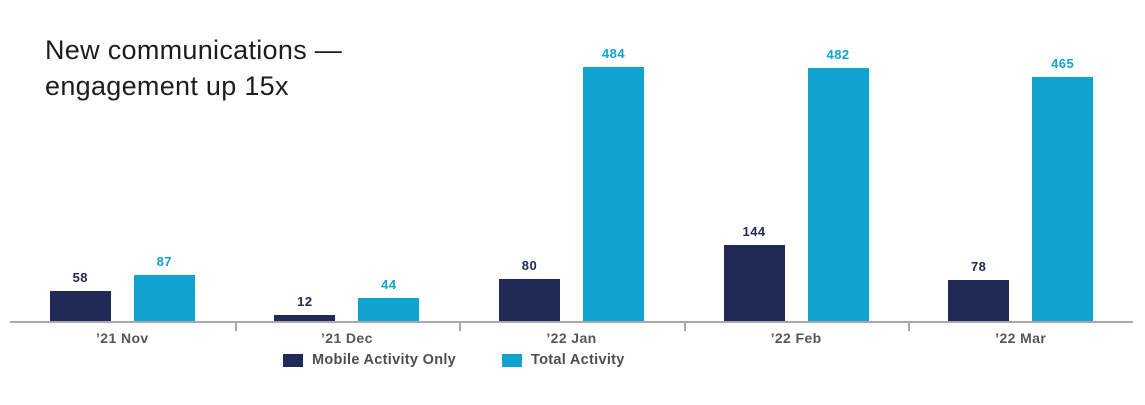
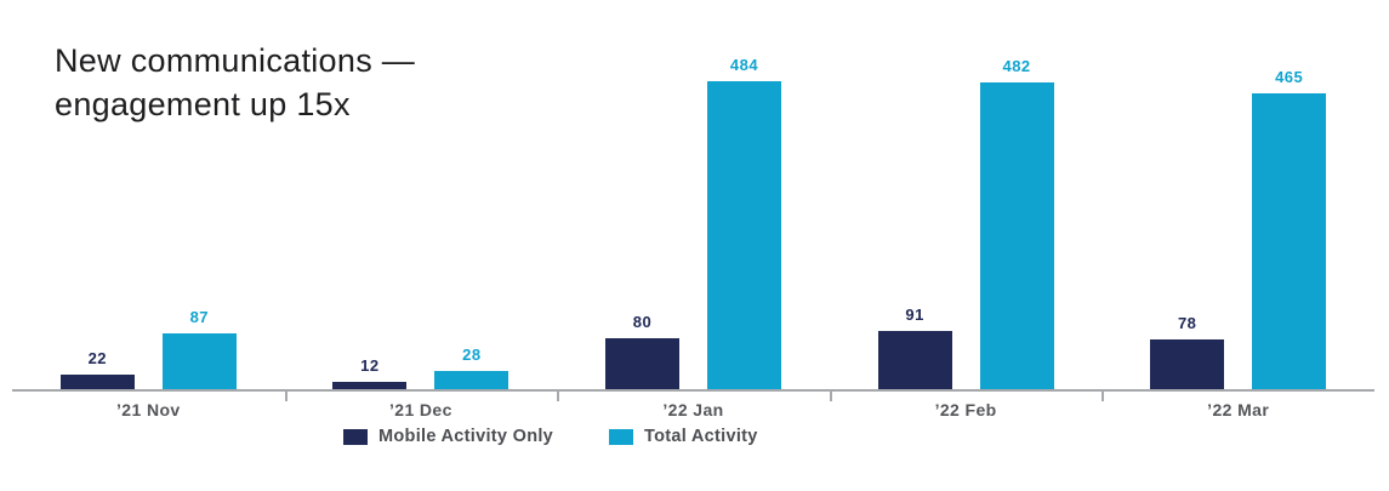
Mobile Activity Only/’21 Nov: 58 -> 22
Total Activity/’21 Dec: 44 -> 28
Mobile Activity Only/’22 Feb: 144 -> 91
